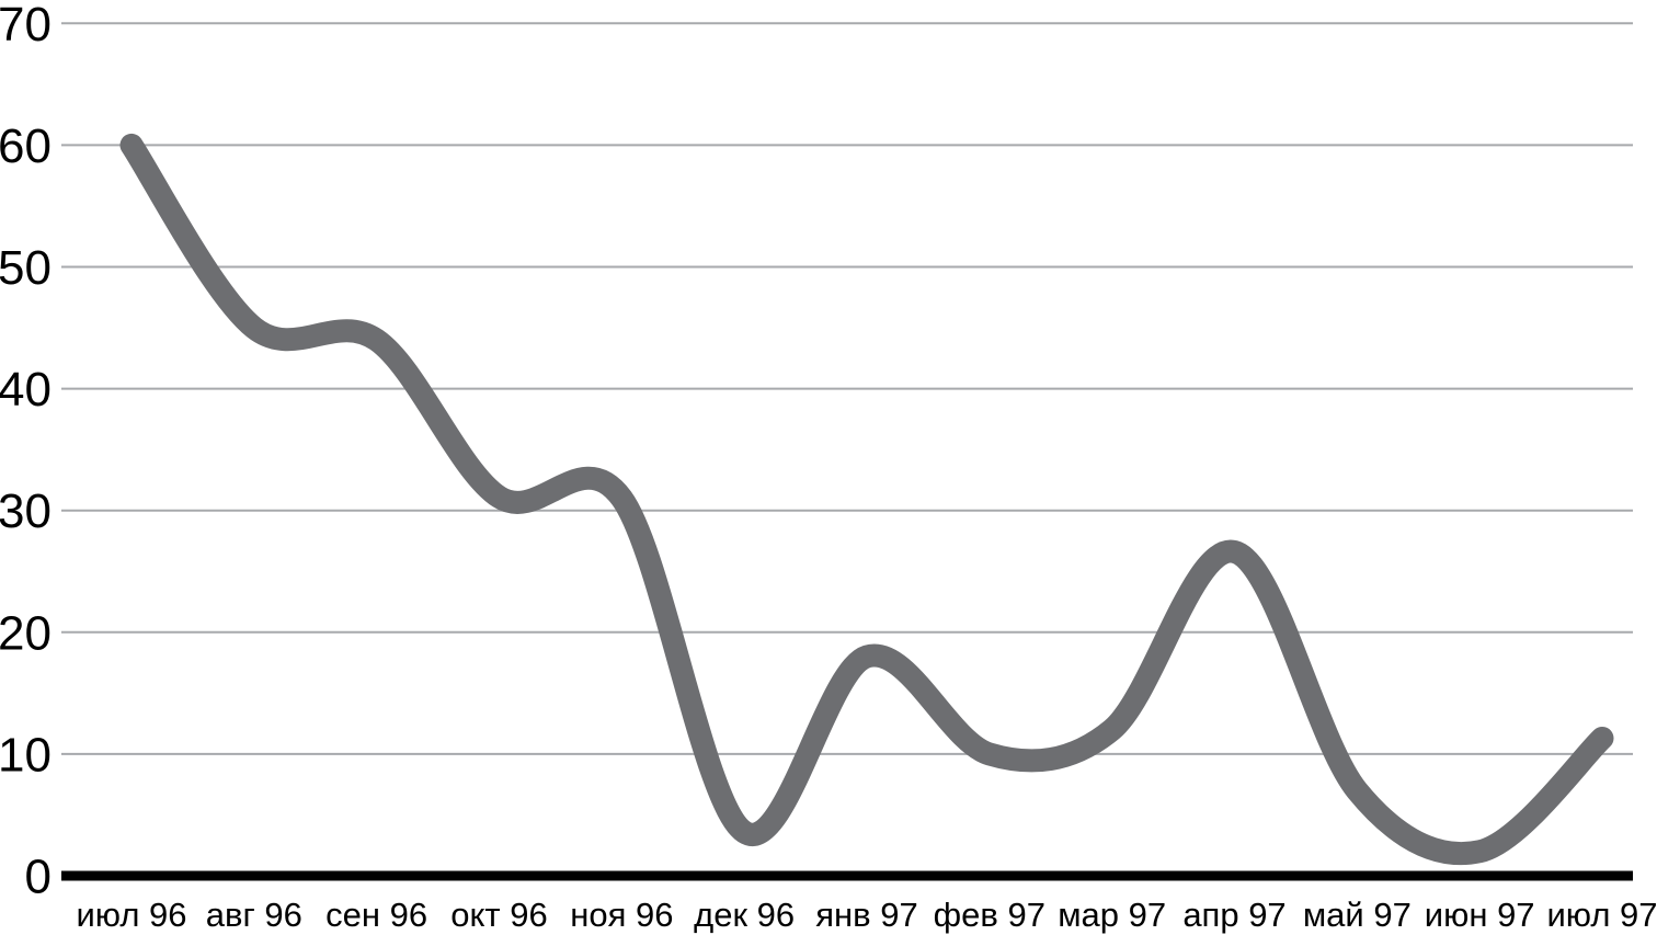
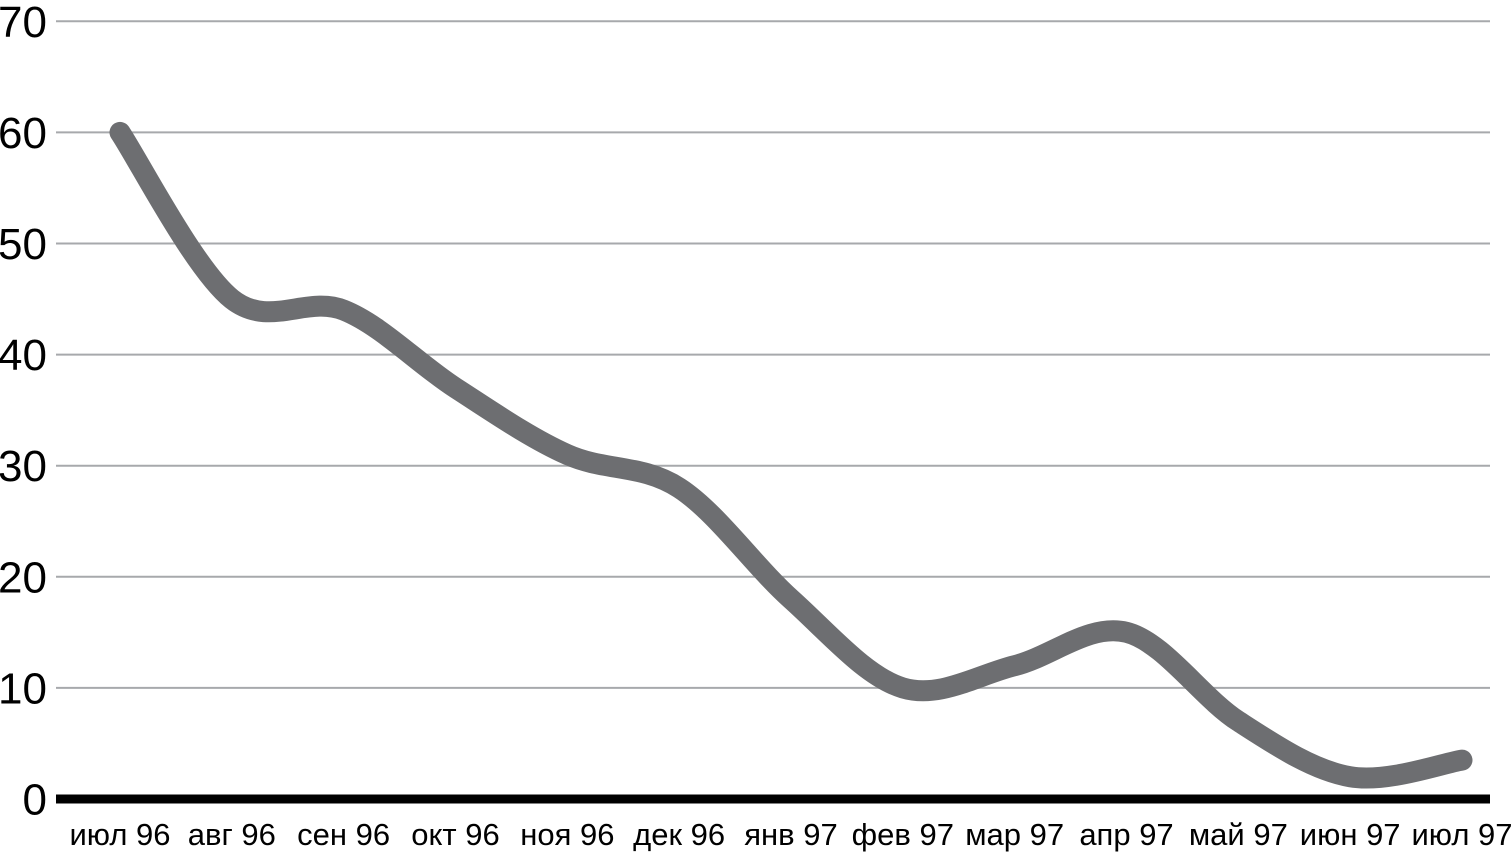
окт 96: 31.1 -> 37.0
дек 96: 3.6 -> 28.0
апр 97: 26.6 -> 15.0
июл 97: 11.3 -> 3.5
